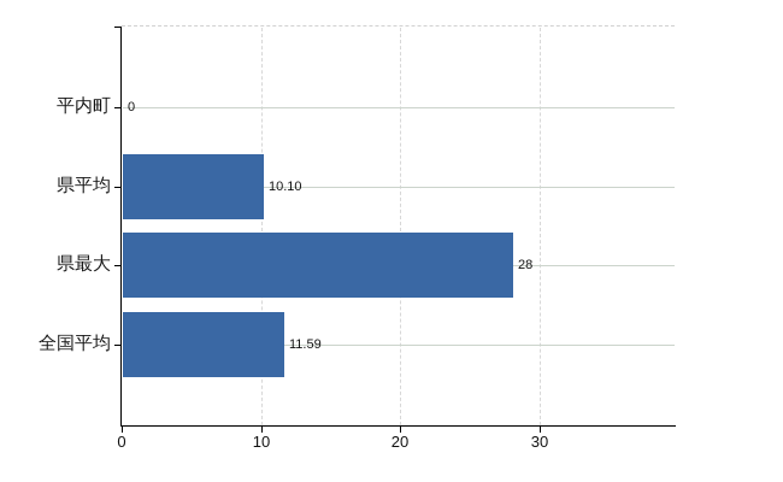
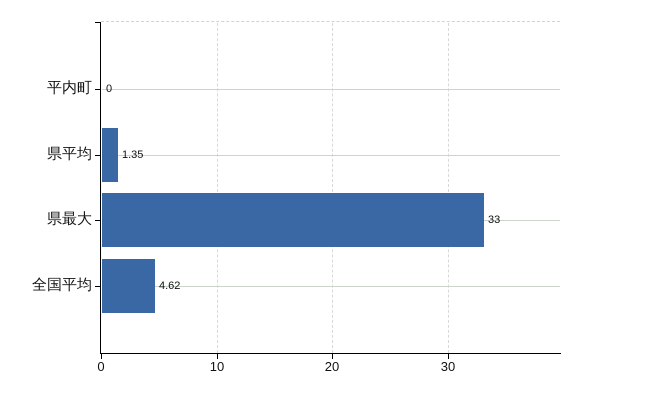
県平均: 10.10 -> 1.35
県最大: 28 -> 33
全国平均: 11.59 -> 4.62
